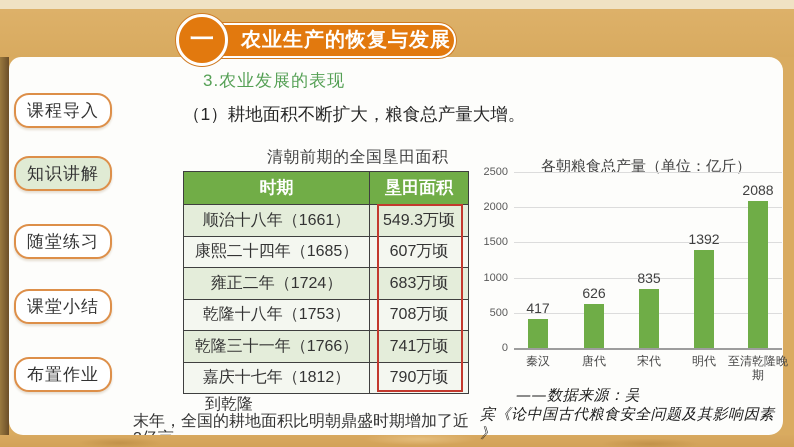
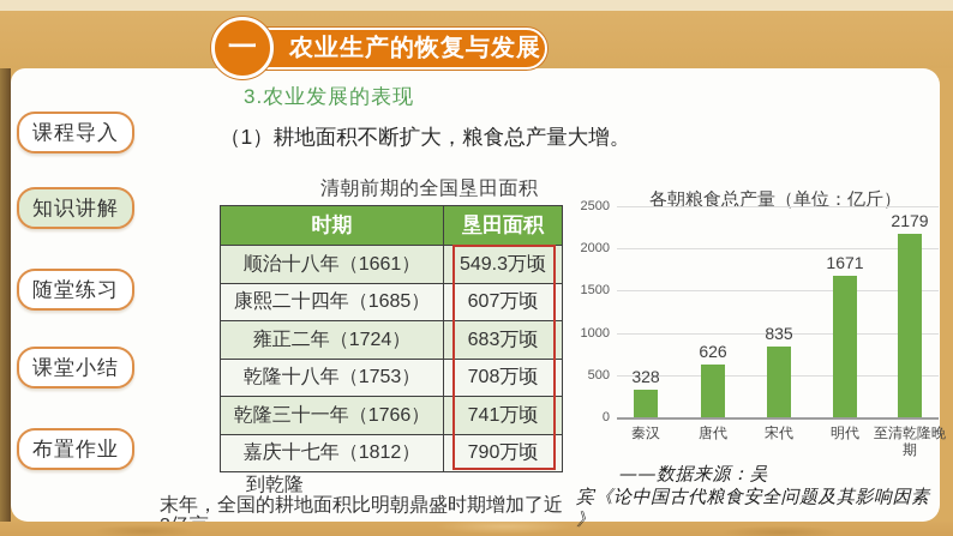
秦汉: 417 -> 328
明代: 1392 -> 1671
至清乾隆晚期: 2088 -> 2179
